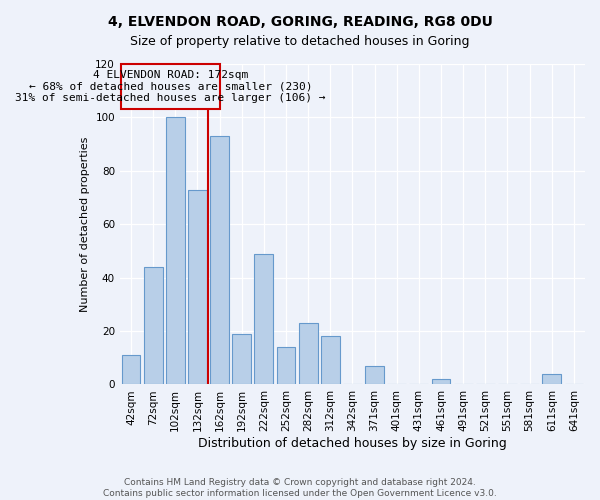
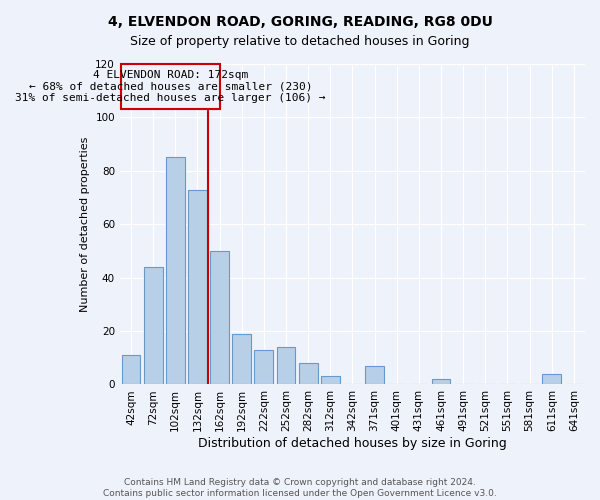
102sqm: 100 -> 85
162sqm: 93 -> 50
222sqm: 49 -> 13
282sqm: 23 -> 8
312sqm: 18 -> 3
